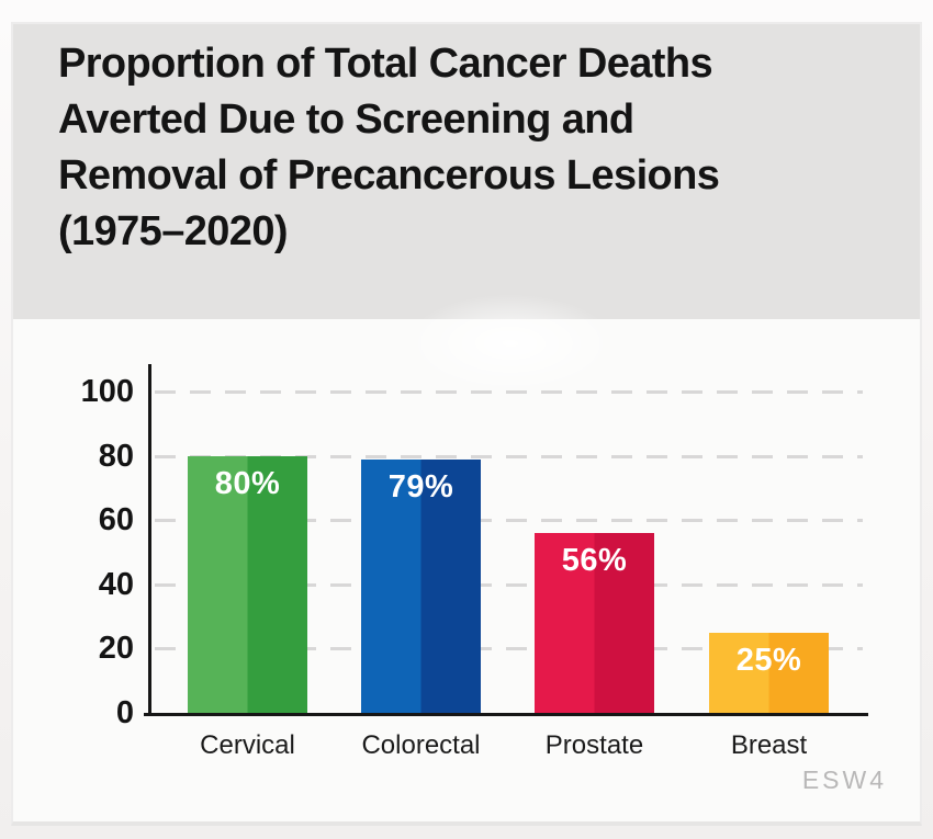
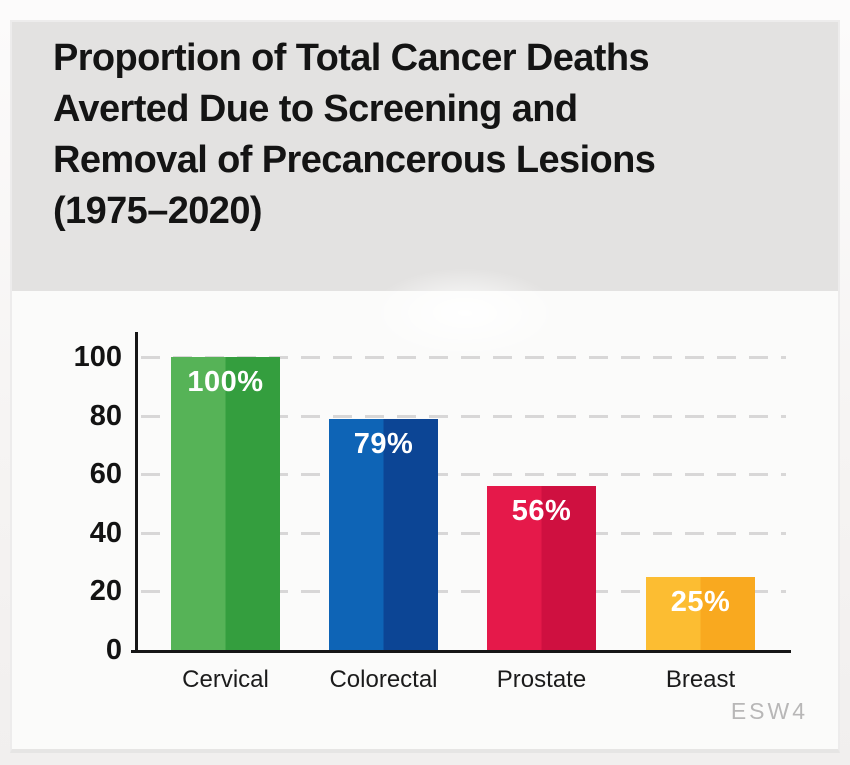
Cervical: 80% -> 100%
